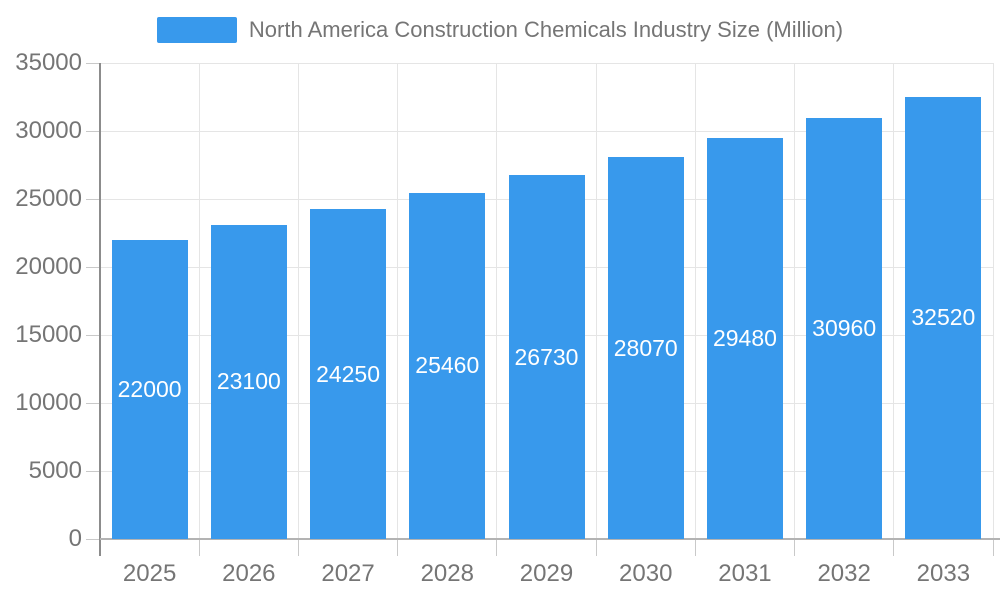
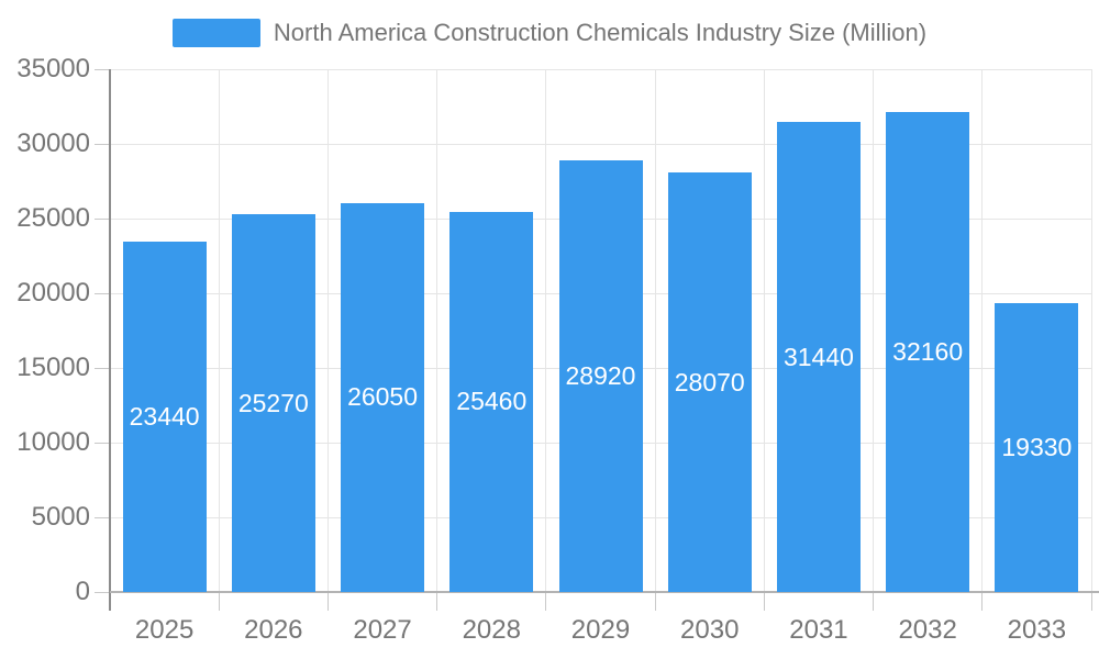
2025: 22000 -> 23440
2026: 23100 -> 25270
2027: 24250 -> 26050
2029: 26730 -> 28920
2031: 29480 -> 31440
2032: 30960 -> 32160
2033: 32520 -> 19330
